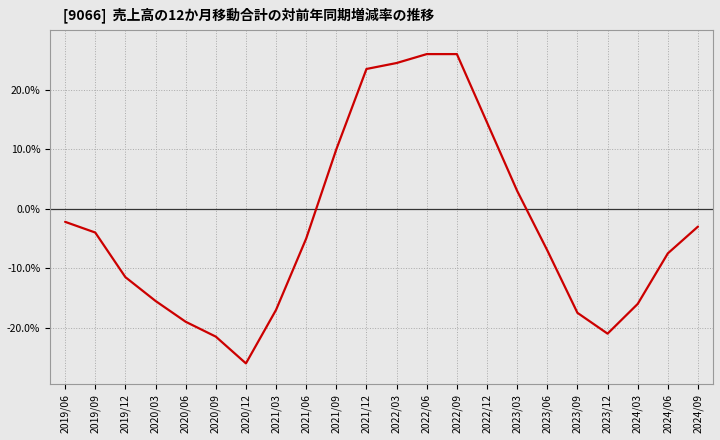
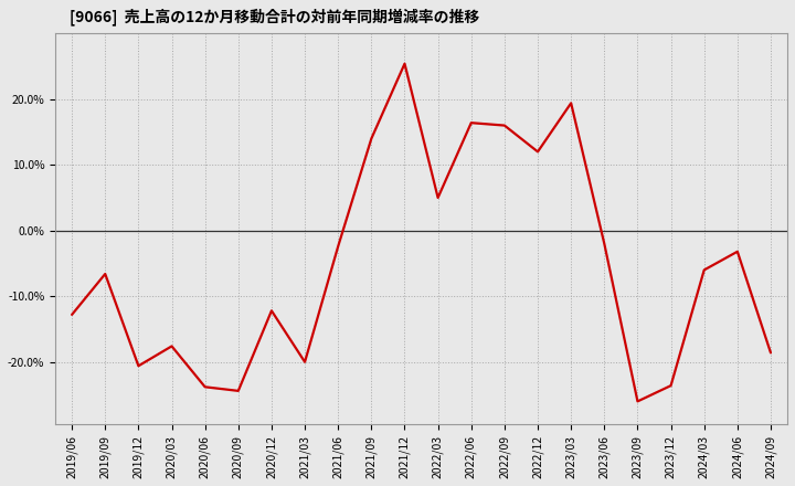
2019/06: -2.2% -> -12.8%
2019/09: -4.0% -> -6.6%
2019/12: -11.5% -> -20.6%
2020/03: -15.5% -> -17.6%
2020/06: -19.0% -> -23.8%
2020/09: -21.5% -> -24.4%
2020/12: -26.0% -> -12.2%
2021/03: -17.0% -> -20.0%
2021/06: -5.0% -> -2.4%
2021/09: 10.0% -> 14.0%
2021/12: 23.5% -> 25.4%
2022/03: 24.5% -> 5.0%
2022/06: 26.0% -> 16.4%
2022/09: 26.0% -> 16.0%
2022/12: 14.5% -> 12.0%
2023/03: 3.0% -> 19.4%
2023/06: -7.0% -> -2.0%
2023/09: -17.5% -> -26.0%
2023/12: -21.0% -> -23.6%
2024/03: -16.0% -> -6.0%
2024/06: -7.5% -> -3.2%
2024/09: -3.0% -> -18.6%
